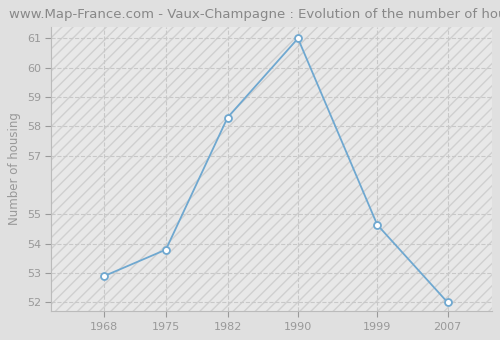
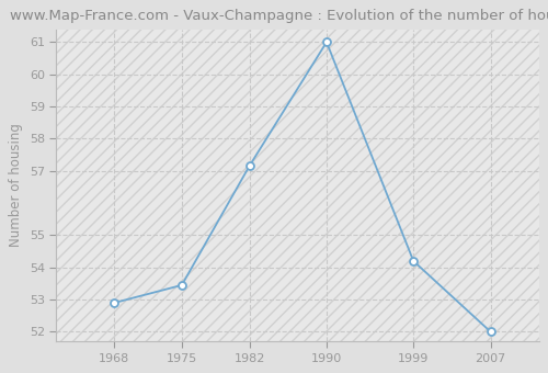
1975: 53.80 -> 53.45
1982: 58.30 -> 57.15
1999: 54.65 -> 54.20
